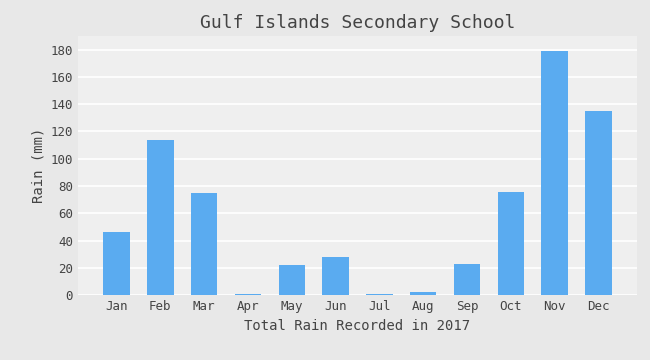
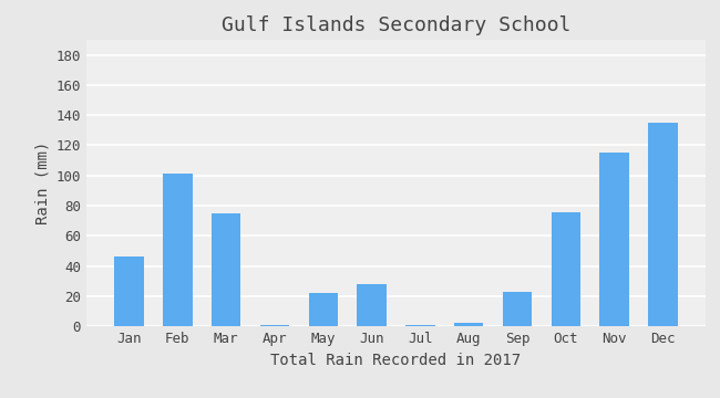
Feb: 114 -> 101
Nov: 179 -> 115
